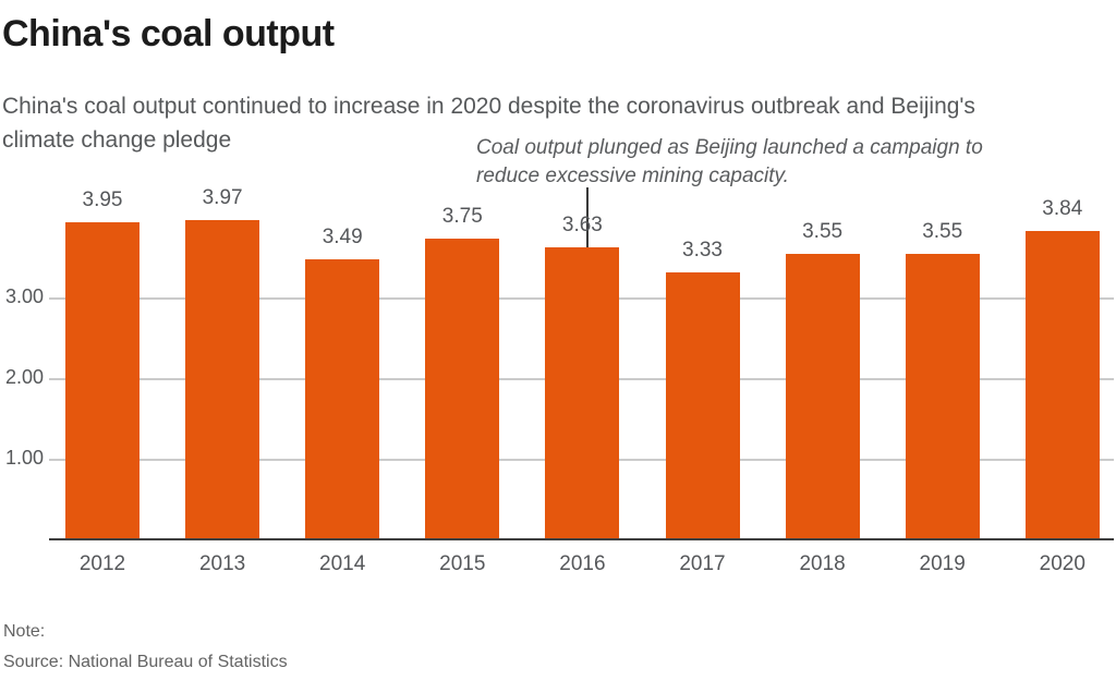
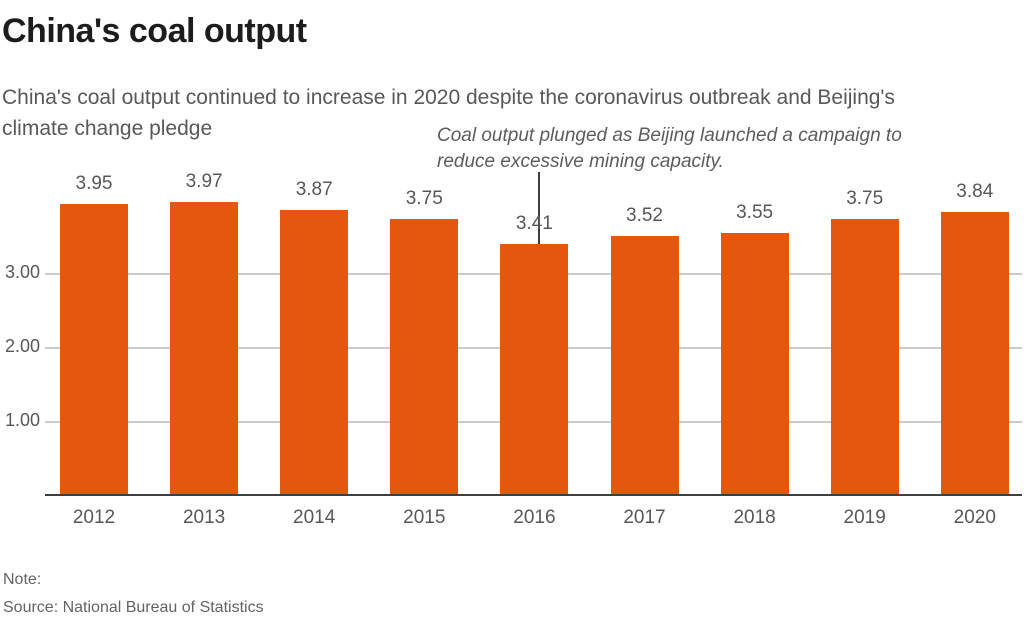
2014: 3.49 -> 3.87
2016: 3.63 -> 3.41
2017: 3.33 -> 3.52
2019: 3.55 -> 3.75
